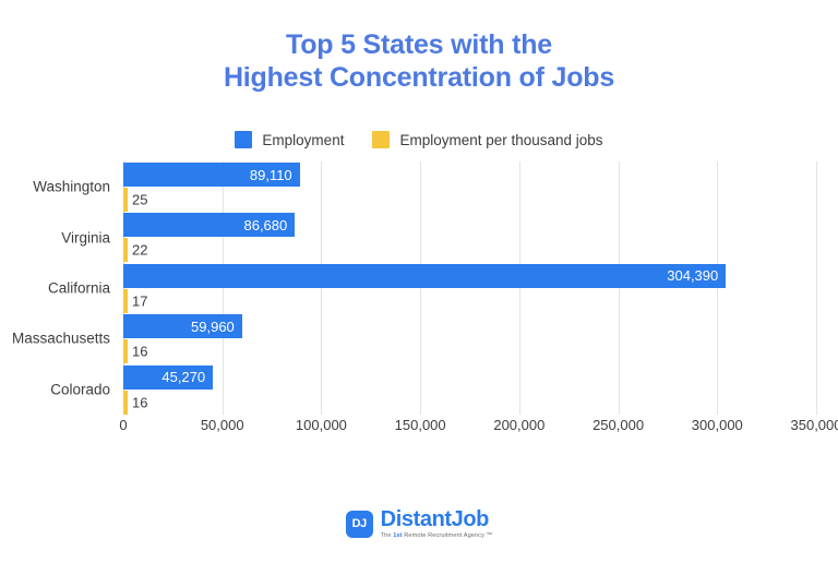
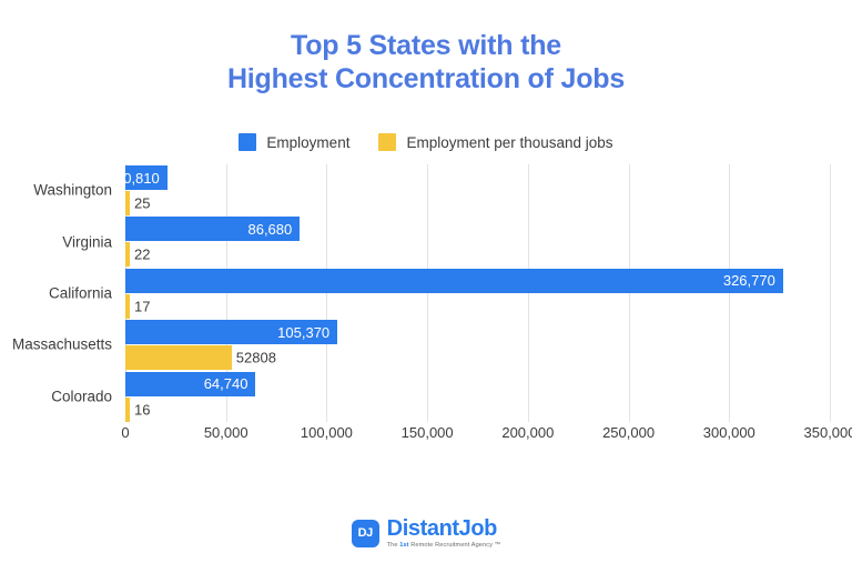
Employment/Washington: 89,110 -> 20,810
Employment/California: 304,390 -> 326,770
Employment/Massachusetts: 59,960 -> 105,370
Employment per thousand jobs/Massachusetts: 16 -> 52808
Employment/Colorado: 45,270 -> 64,740
